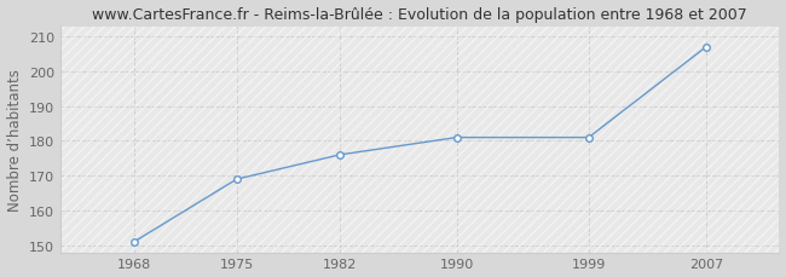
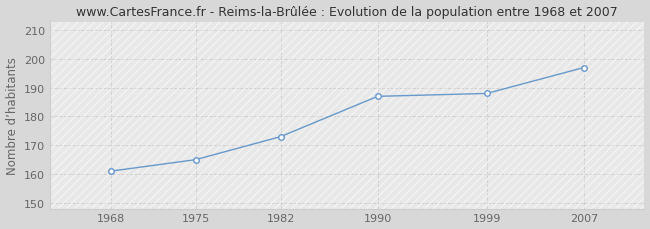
1968: 151 -> 161
1975: 169 -> 165
1982: 176 -> 173
1990: 181 -> 187
1999: 181 -> 188
2007: 207 -> 197
